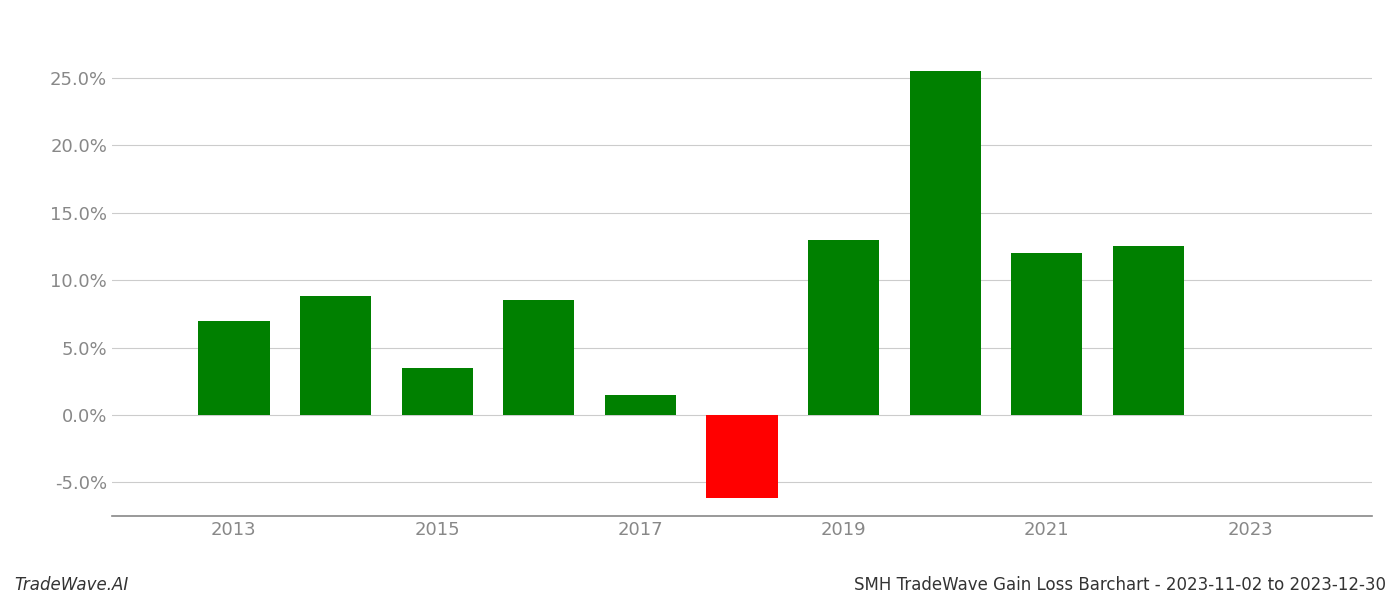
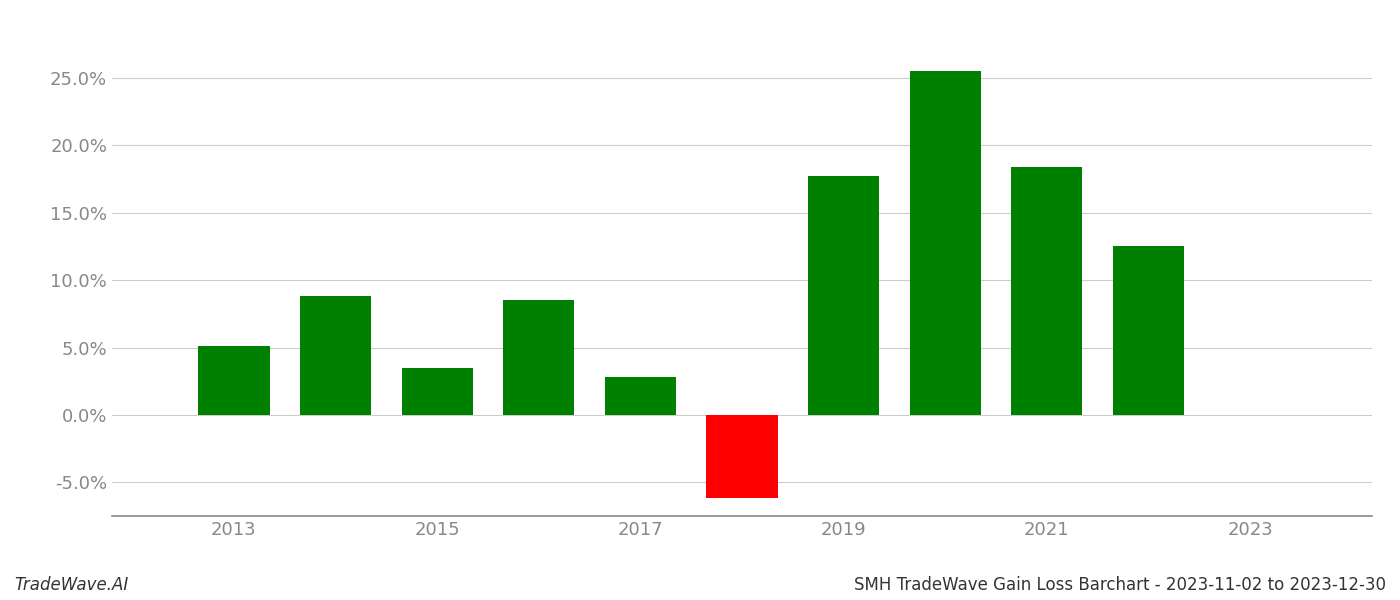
2013: 7.0% -> 5.1%
2017: 1.5% -> 2.8%
2019: 13.0% -> 17.7%
2021: 12.0% -> 18.4%
